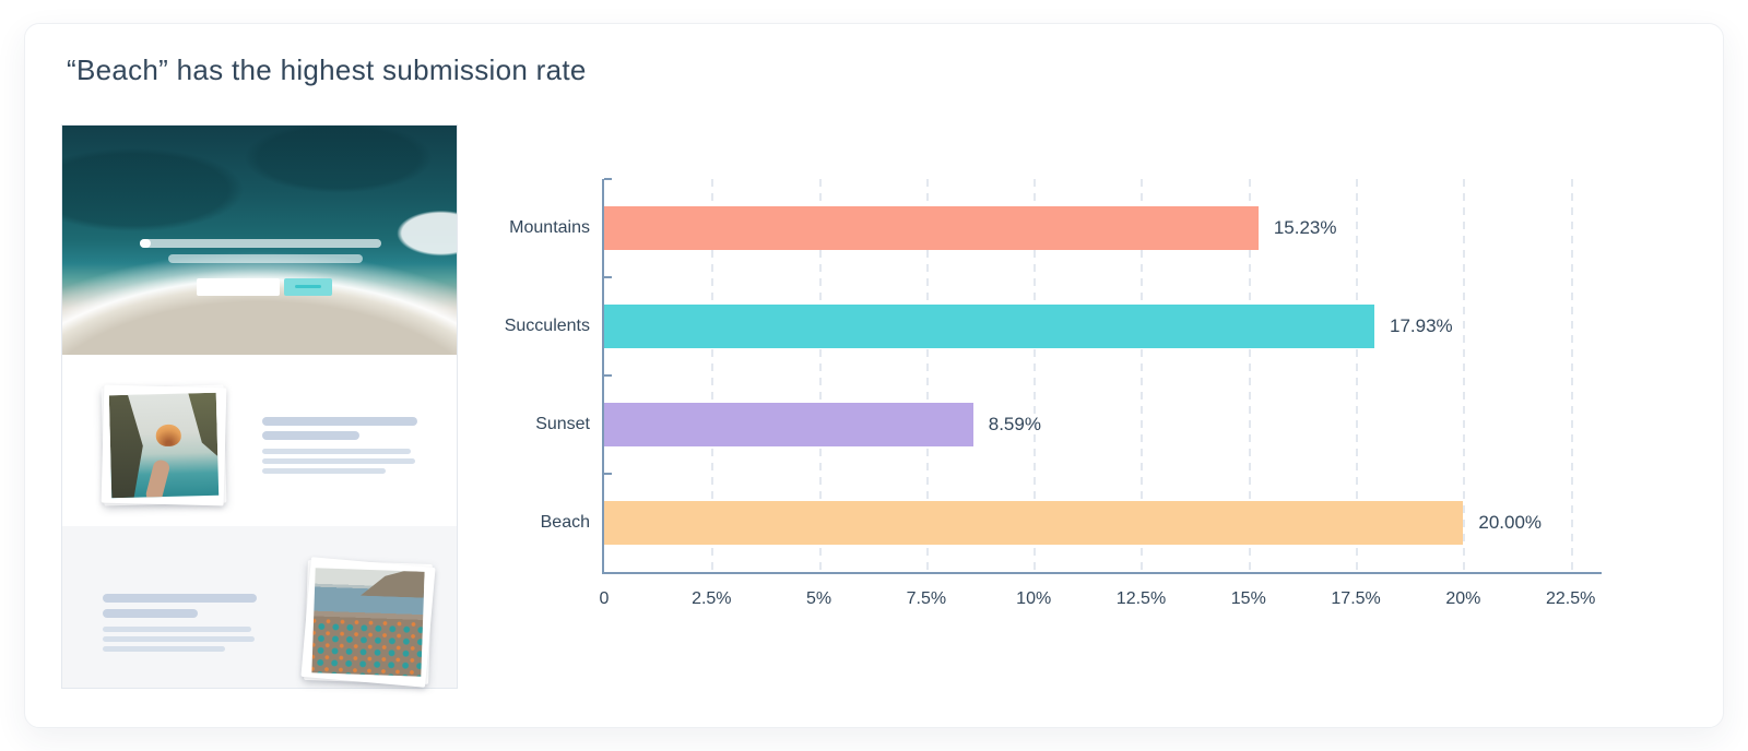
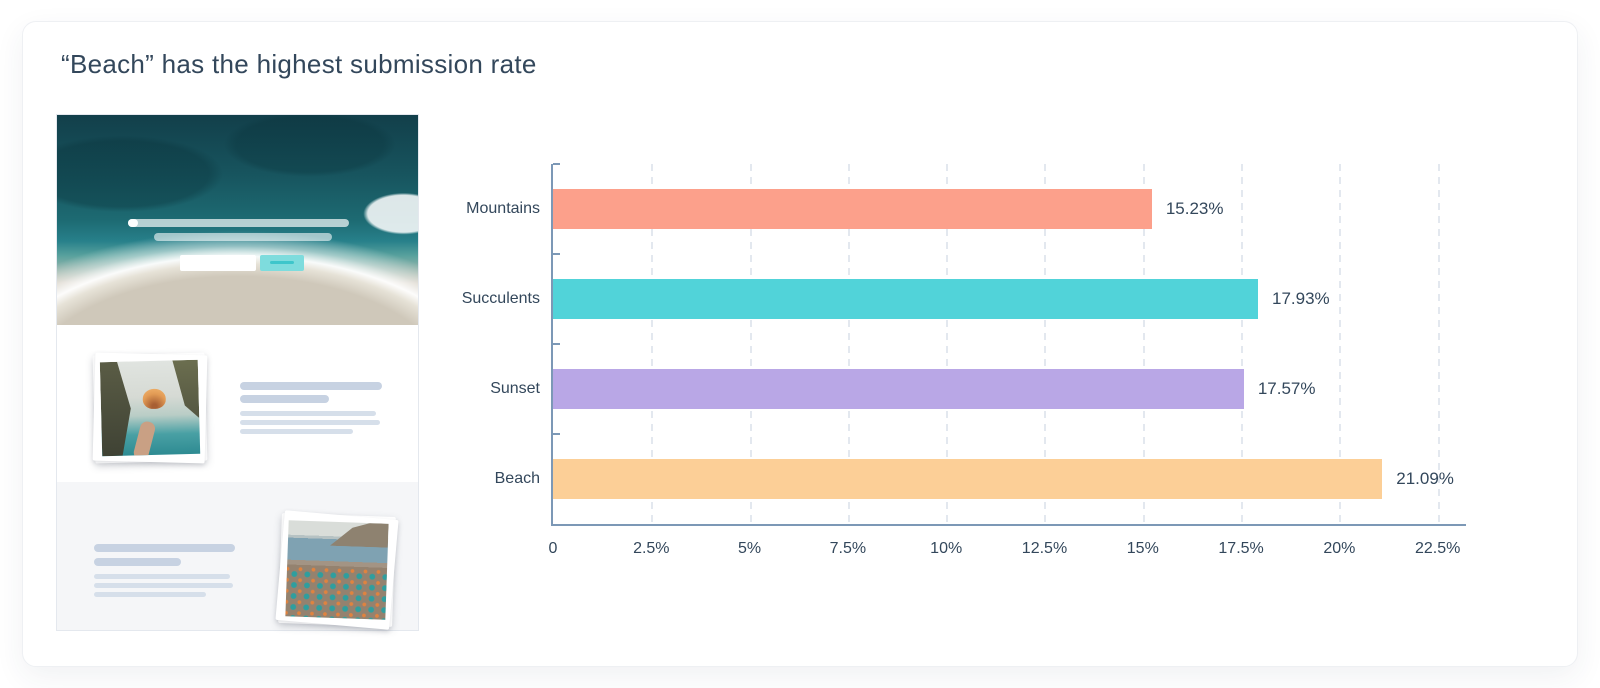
Sunset: 8.59% -> 17.57%
Beach: 20.00% -> 21.09%
